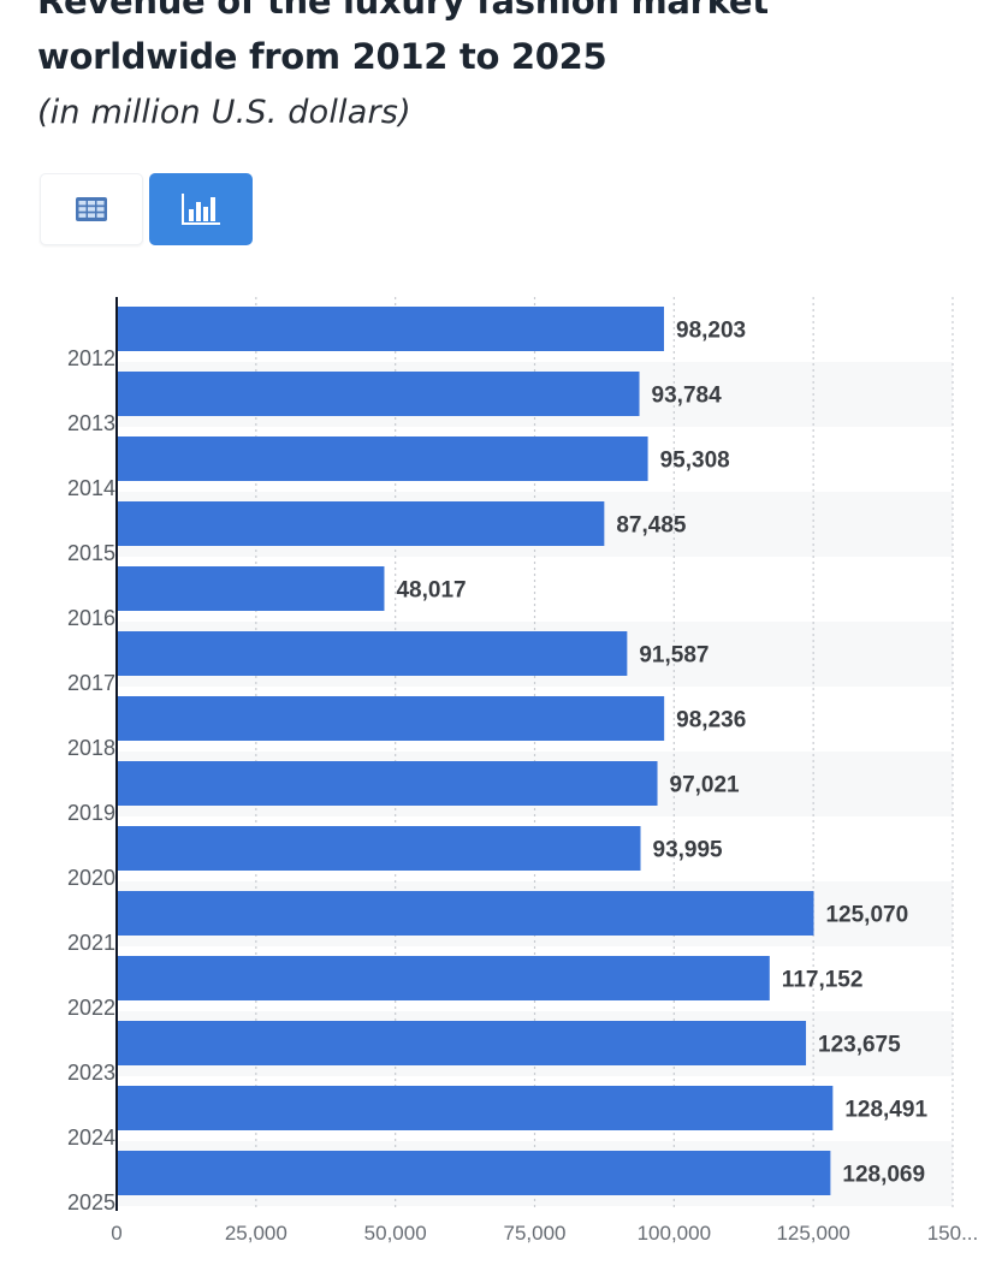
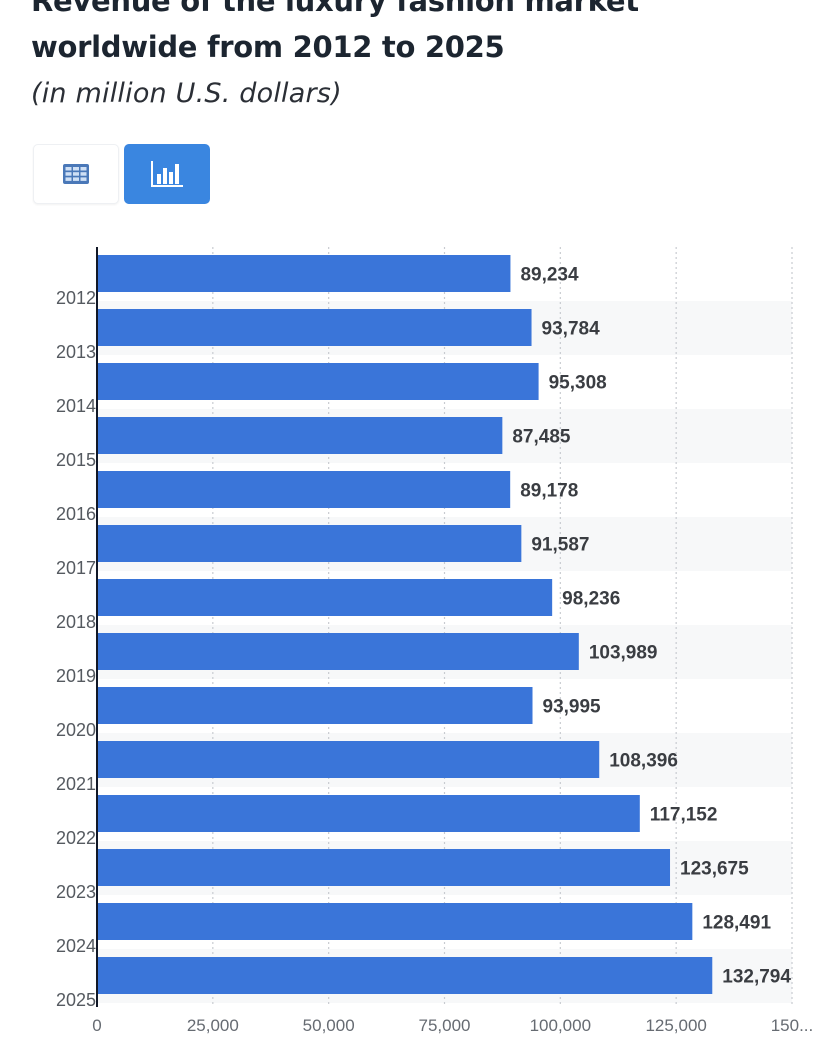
2012: 98,203 -> 89,234
2016: 48,017 -> 89,178
2019: 97,021 -> 103,989
2021: 125,070 -> 108,396
2025: 128,069 -> 132,794
